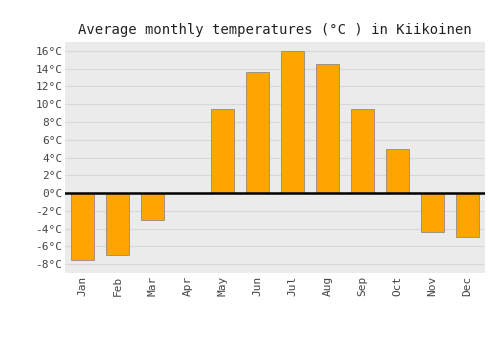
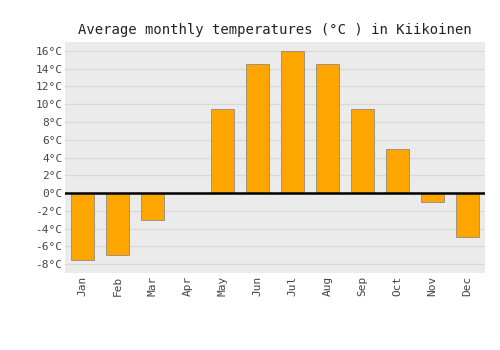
Jun: 13.6°C -> 14.5°C
Nov: -4.4°C -> -1.0°C
